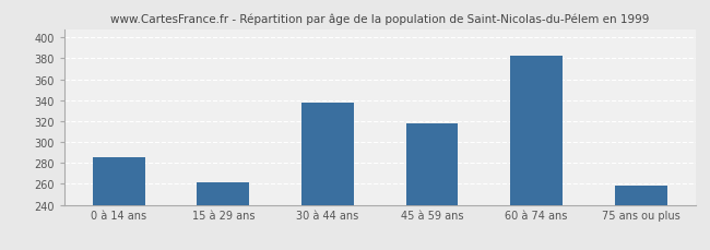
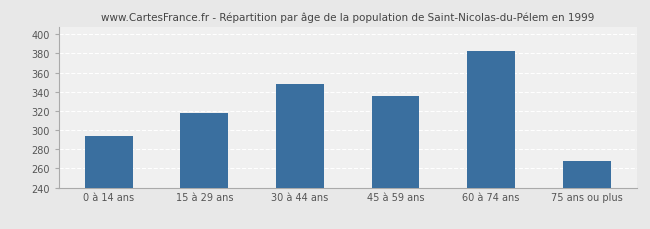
0 à 14 ans: 286 -> 294
15 à 29 ans: 261 -> 318
30 à 44 ans: 338 -> 348
45 à 59 ans: 318 -> 336
75 ans ou plus: 258 -> 268
